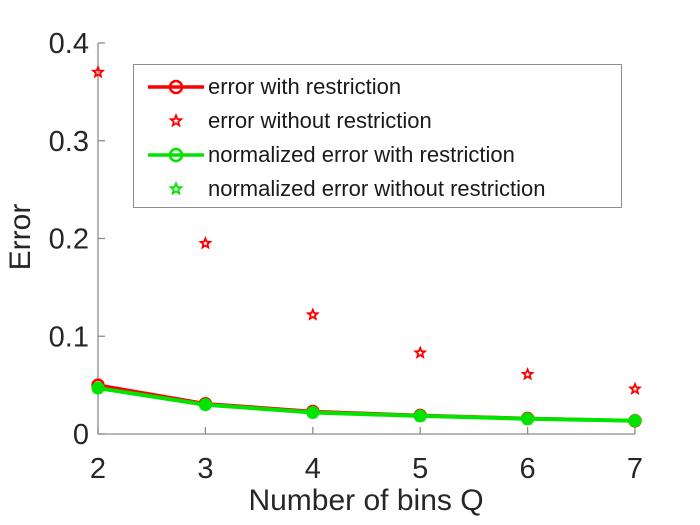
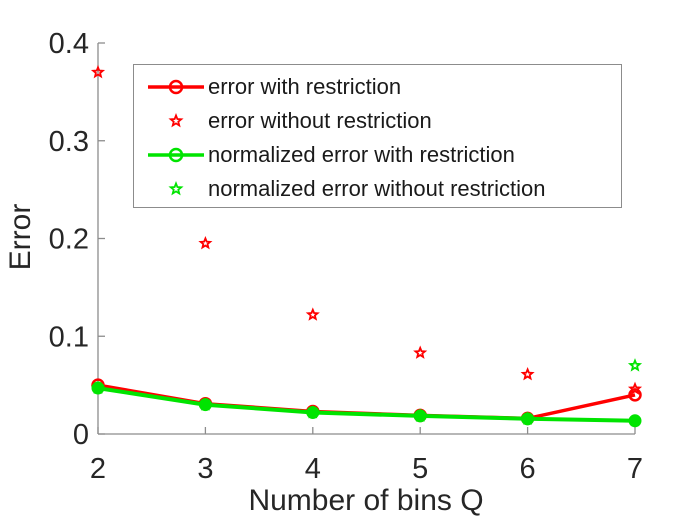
error with restriction/7: 0.01 -> 0.04
normalized error without restriction/7: 0.01 -> 0.07
